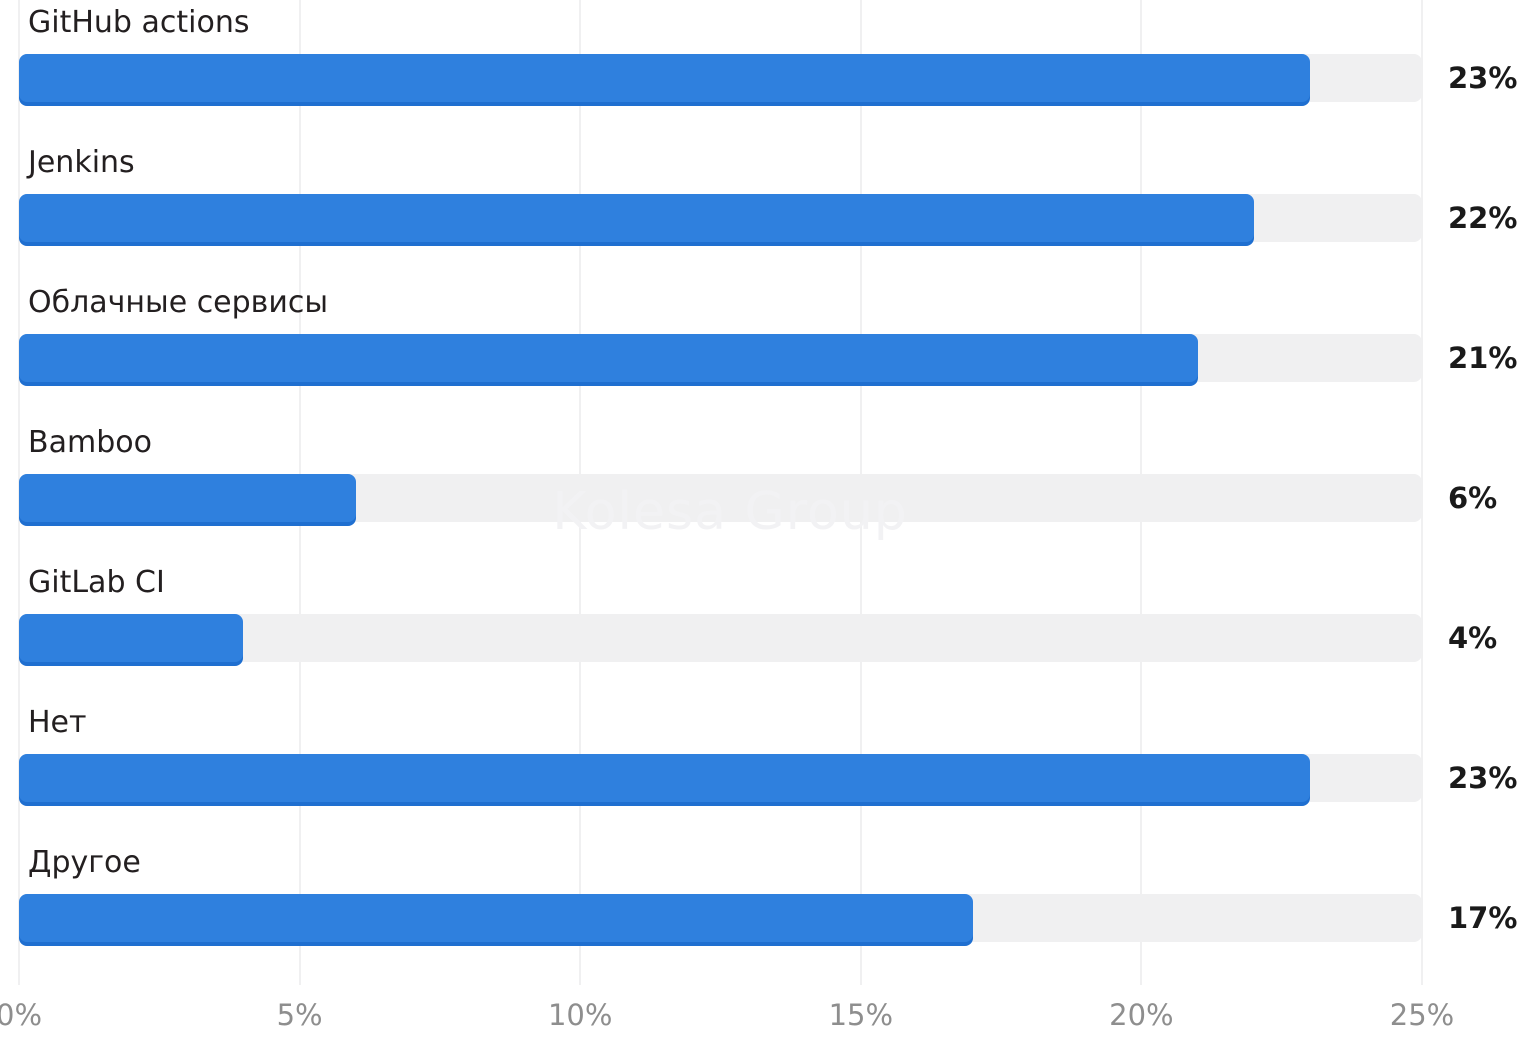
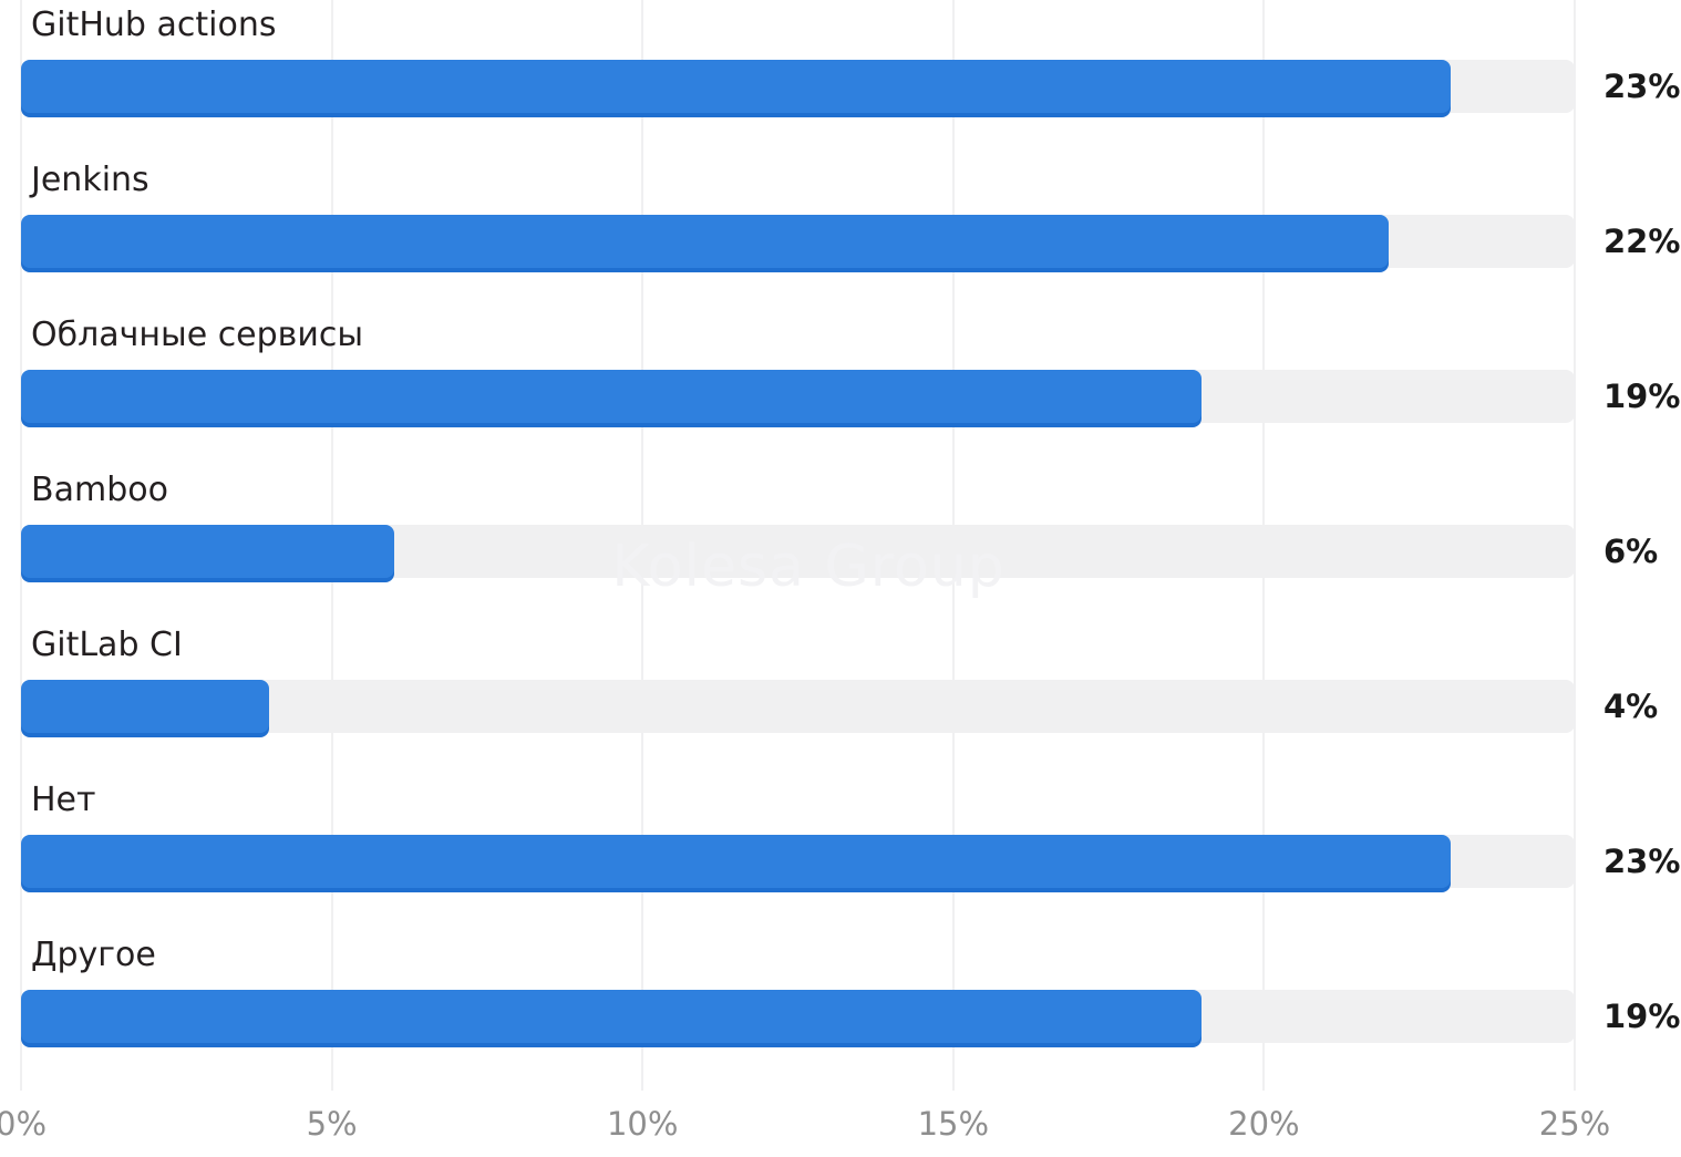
Облачные сервисы: 21% -> 19%
Другое: 17% -> 19%
